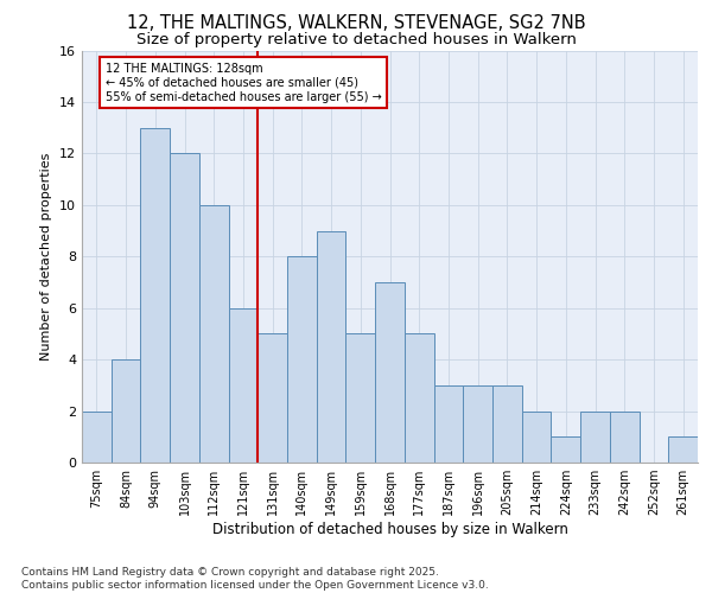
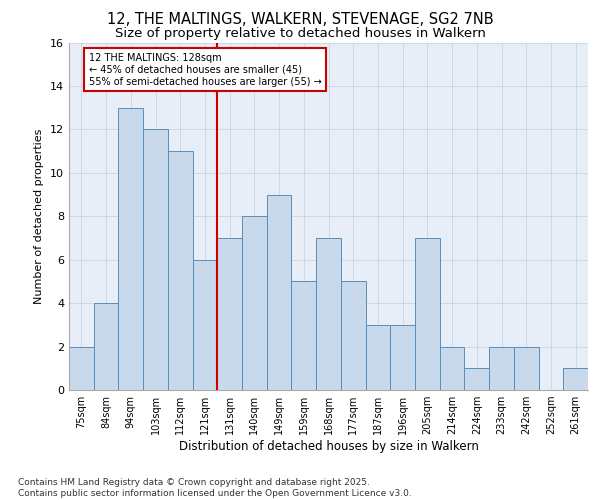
112sqm: 10 -> 11
131sqm: 5 -> 7
205sqm: 3 -> 7
